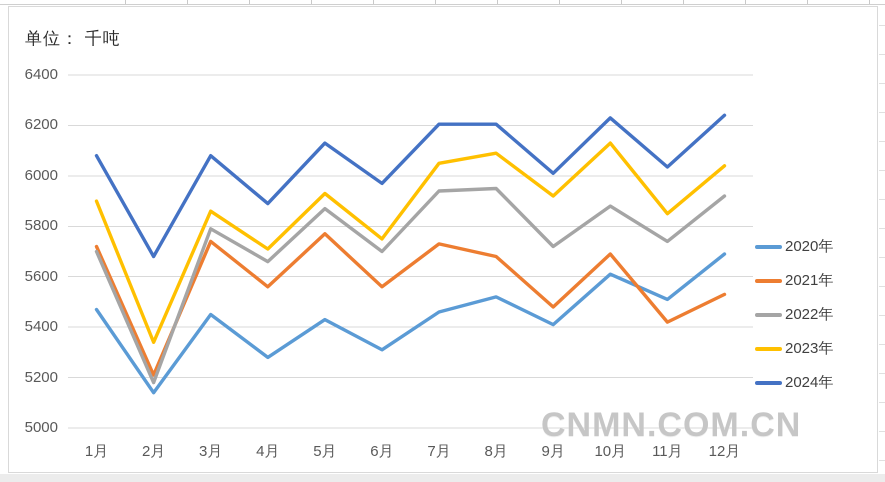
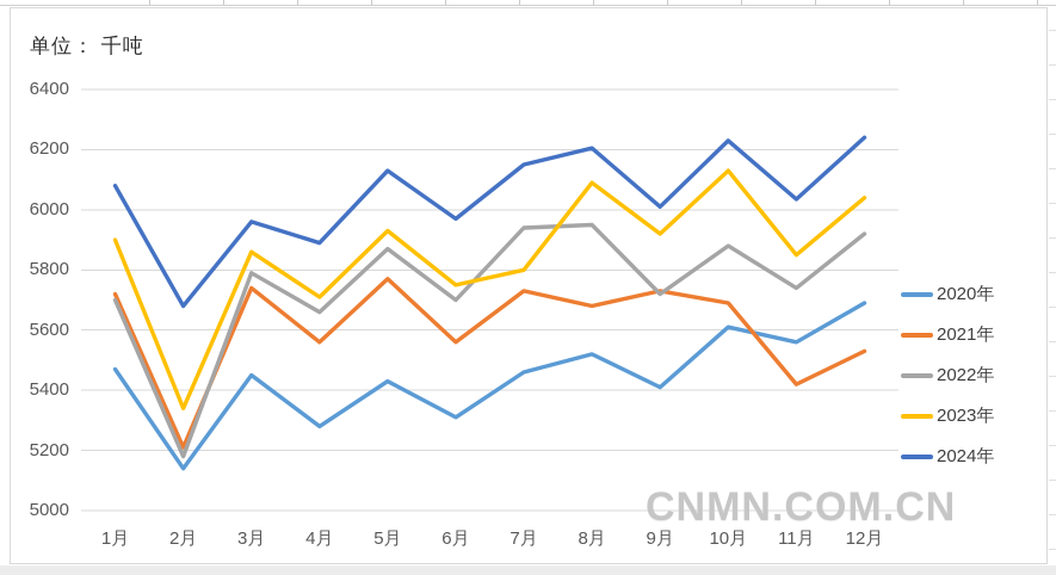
2024年/3月: 6080 -> 5960
2023年/7月: 6050 -> 5800
2024年/7月: 6200 -> 6150
2021年/9月: 5480 -> 5730
2020年/11月: 5510 -> 5560
